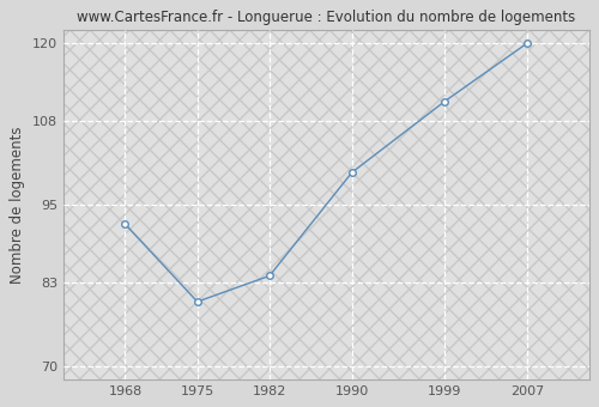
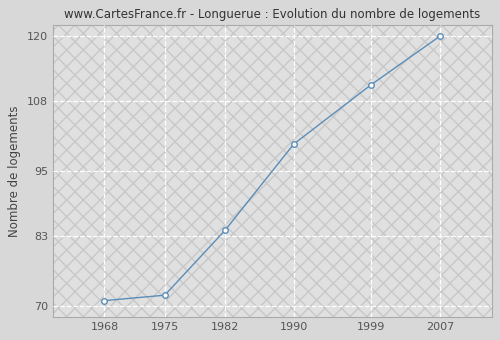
1968: 92 -> 71
1975: 80 -> 72
